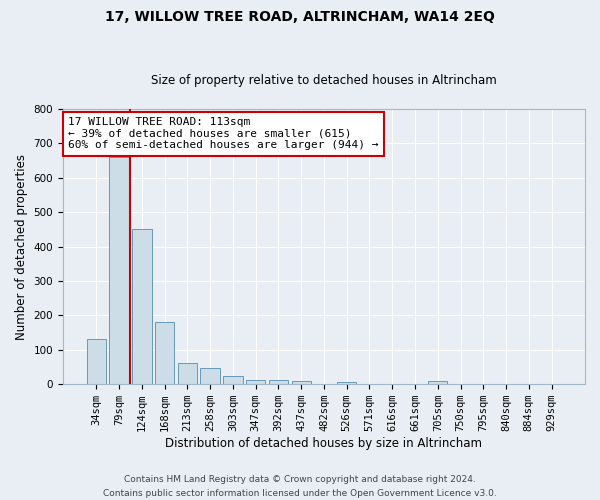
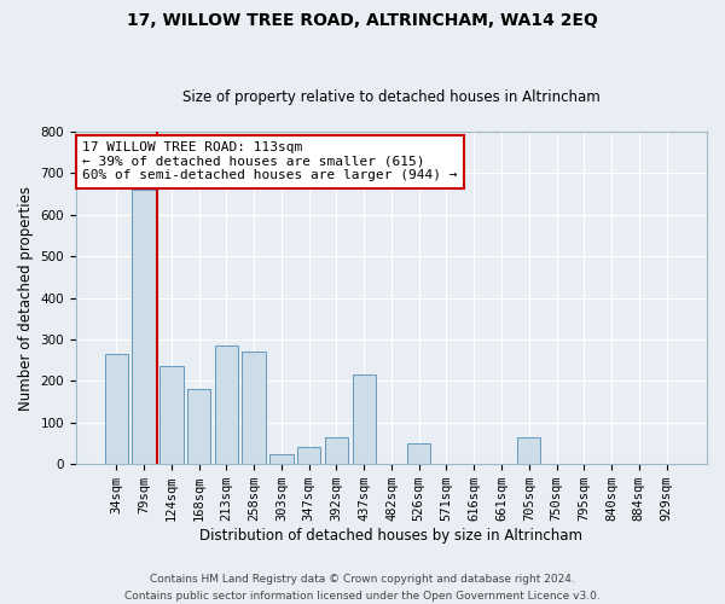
34sqm: 130 -> 265
124sqm: 450 -> 235
213sqm: 63 -> 285
258sqm: 48 -> 270
347sqm: 12 -> 40
392sqm: 13 -> 65
437sqm: 8 -> 215
526sqm: 6 -> 50
705sqm: 8 -> 65
